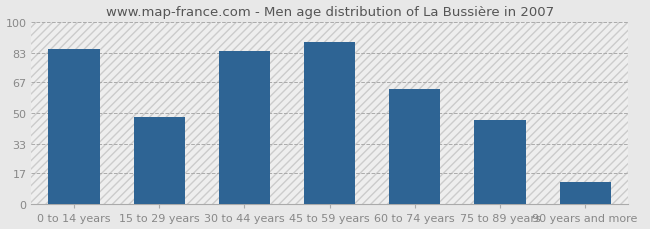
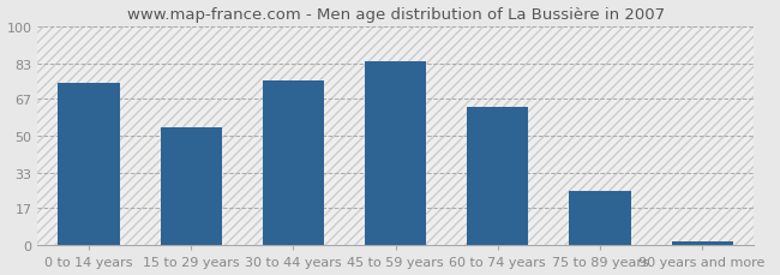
0 to 14 years: 85 -> 74
15 to 29 years: 48 -> 54
30 to 44 years: 84 -> 75
45 to 59 years: 89 -> 84
75 to 89 years: 46 -> 25
90 years and more: 12 -> 2
